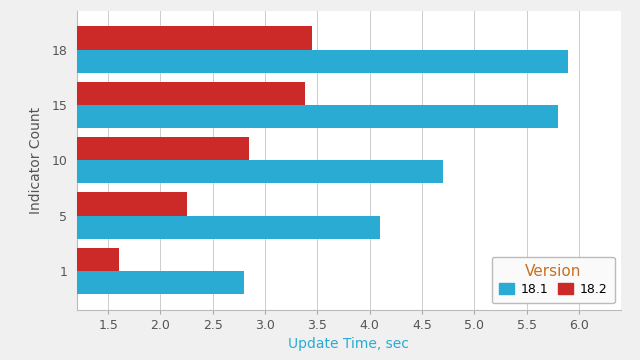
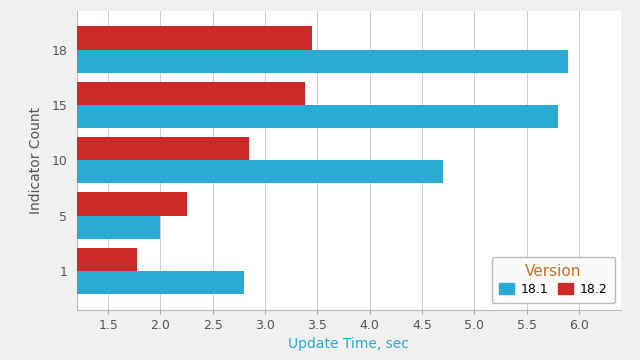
18.1/5: 4.1 -> 2.0
18.2/1: 1.60 -> 1.78
